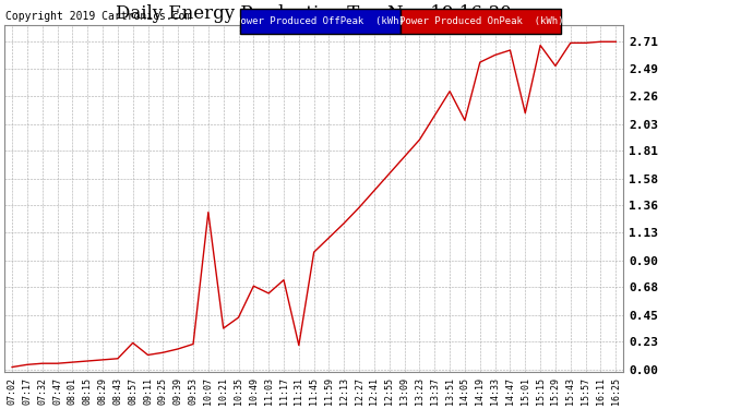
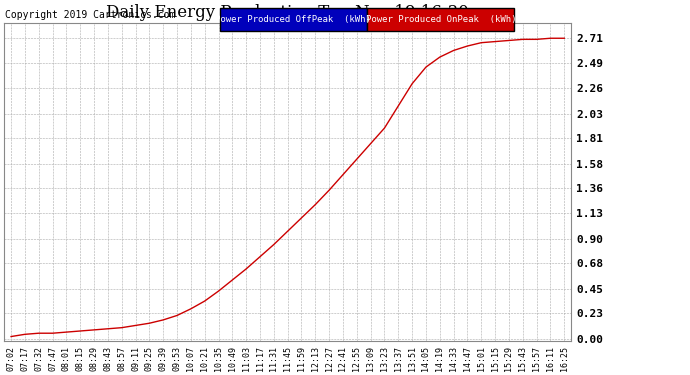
08:57: 0.22 -> 0.10
10:07: 1.30 -> 0.27
10:49: 0.69 -> 0.53
11:31: 0.20 -> 0.85
14:05: 2.06 -> 2.45
15:01: 2.12 -> 2.67
15:29: 2.51 -> 2.69
